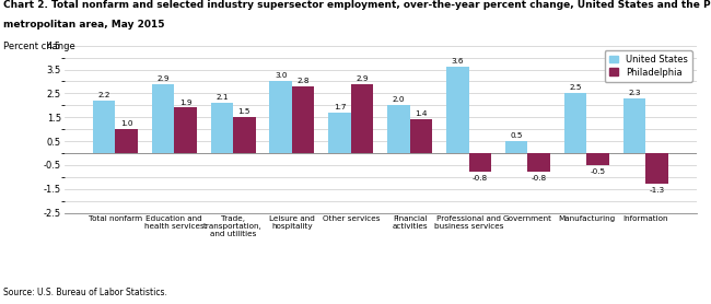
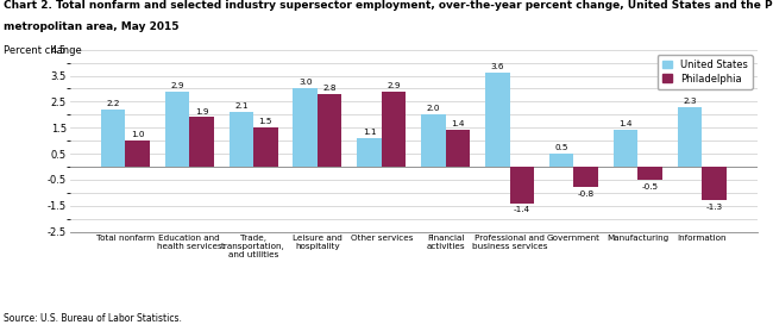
United States/Other services: 1.7 -> 1.1
Philadelphia/Professional and business services: -0.8 -> -1.4
United States/Manufacturing: 2.5 -> 1.4
